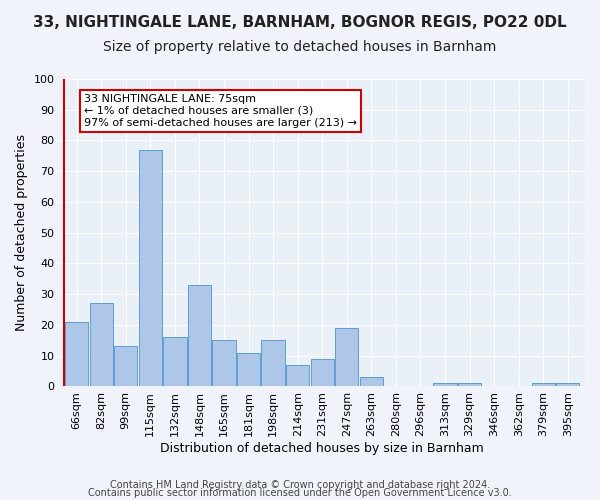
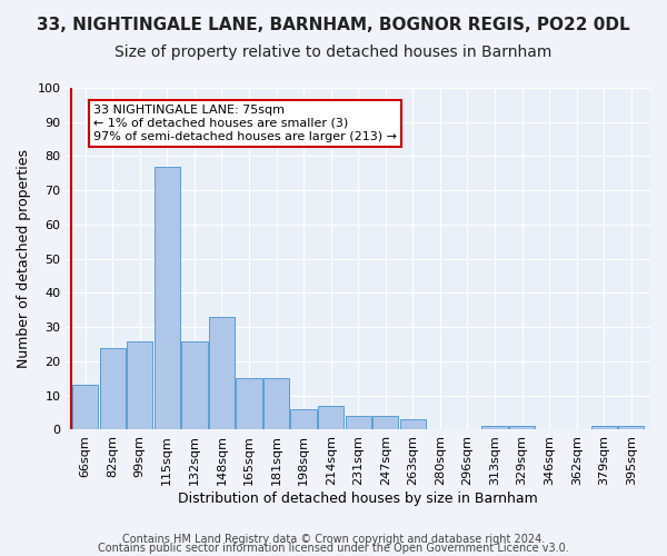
66sqm: 21 -> 13
82sqm: 27 -> 24
99sqm: 13 -> 26
132sqm: 16 -> 26
181sqm: 11 -> 15
198sqm: 15 -> 6
231sqm: 9 -> 4
247sqm: 19 -> 4
